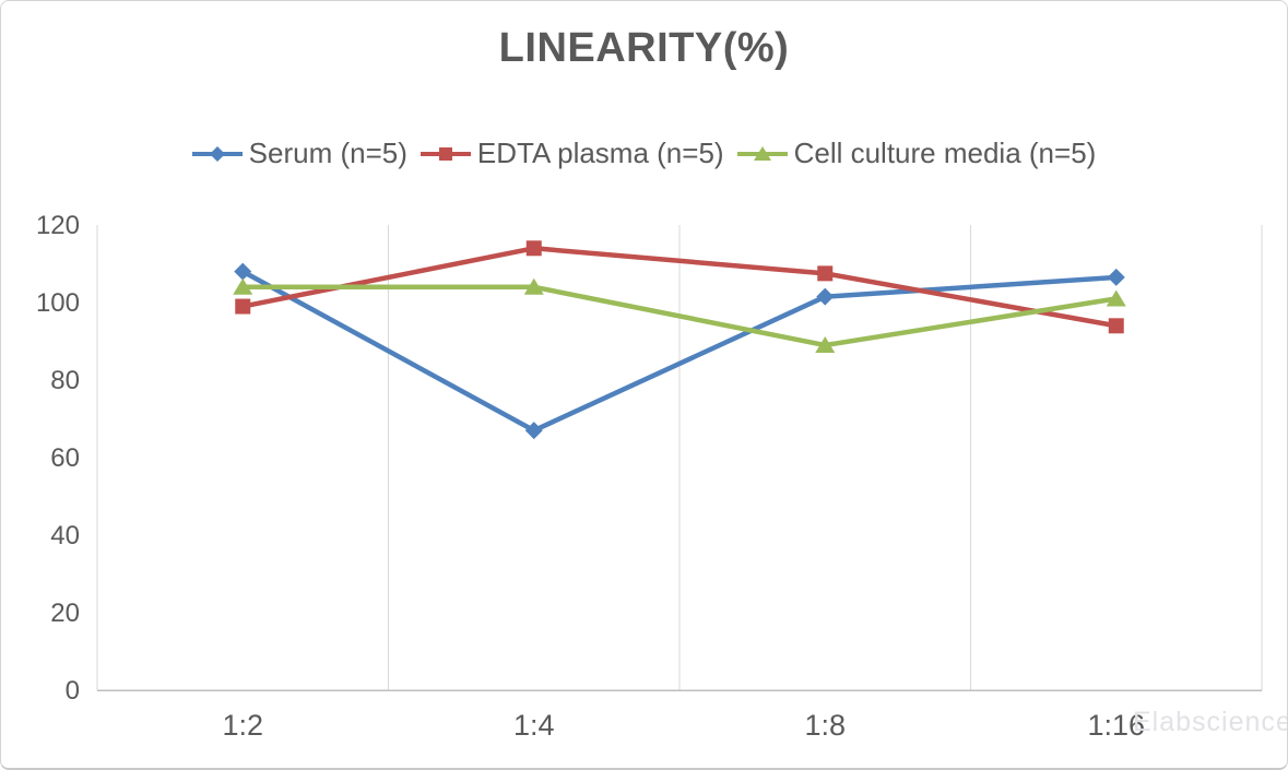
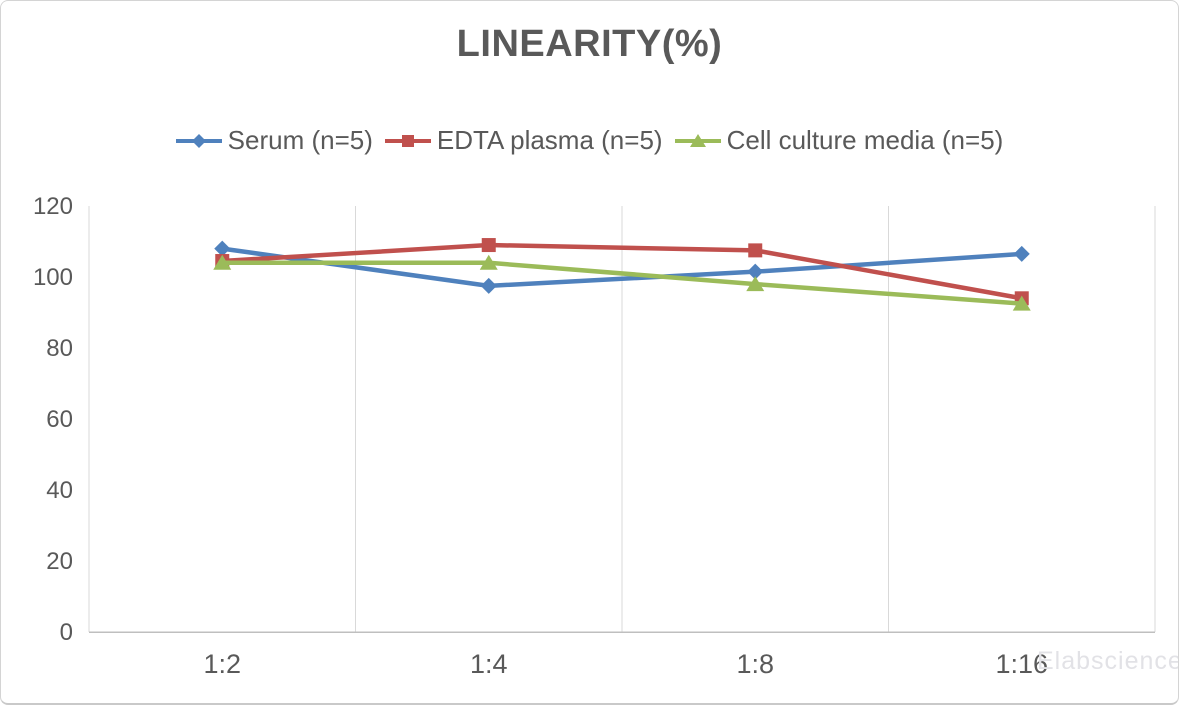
EDTA plasma (n=5)/1:2: 99 -> 104
Serum (n=5)/1:4: 67 -> 98
EDTA plasma (n=5)/1:4: 114 -> 109
Cell culture media (n=5)/1:8: 89 -> 98
Cell culture media (n=5)/1:16: 101 -> 92
